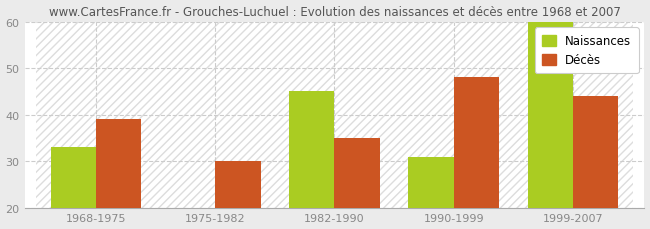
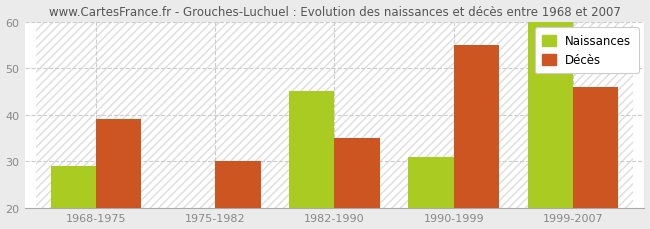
Naissances/1968-1975: 33 -> 29
Décès/1990-1999: 48 -> 55
Décès/1999-2007: 44 -> 46
